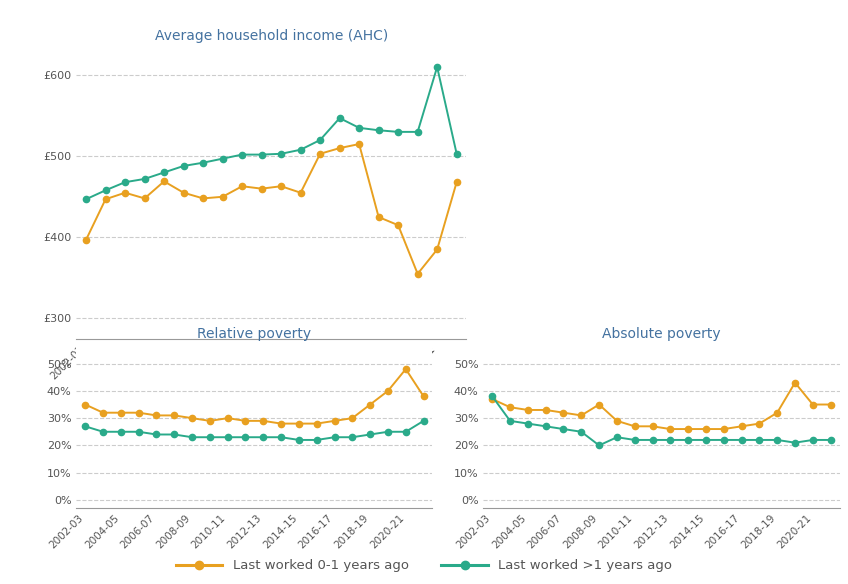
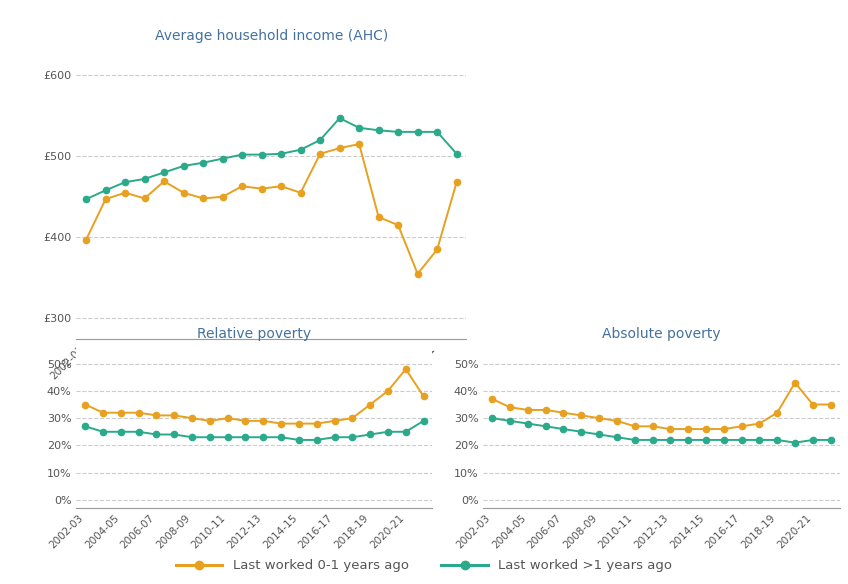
Average household income (AHC)/Last worked >1 years ago/2020-21: £610 -> £530
Absolute poverty/Last worked >1 years ago/2002-03: 38% -> 30%
Absolute poverty/Last worked 0-1 years ago/2008-09: 35% -> 30%
Absolute poverty/Last worked >1 years ago/2008-09: 20% -> 24%
